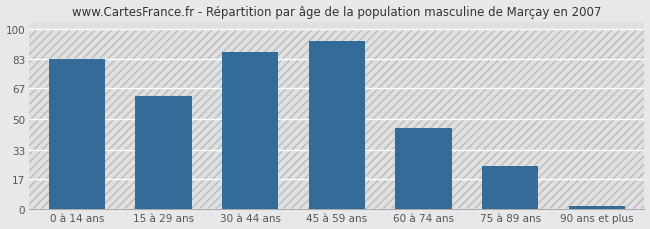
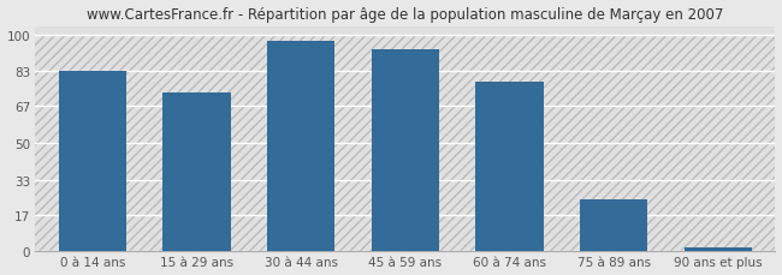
15 à 29 ans: 63 -> 73
30 à 44 ans: 87 -> 97
60 à 74 ans: 45 -> 78
